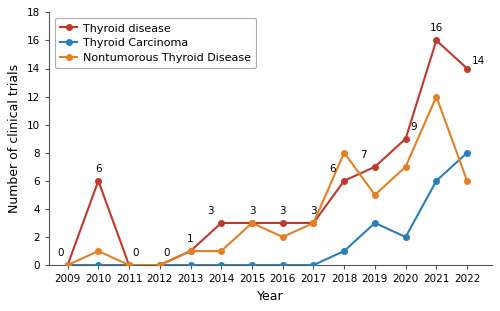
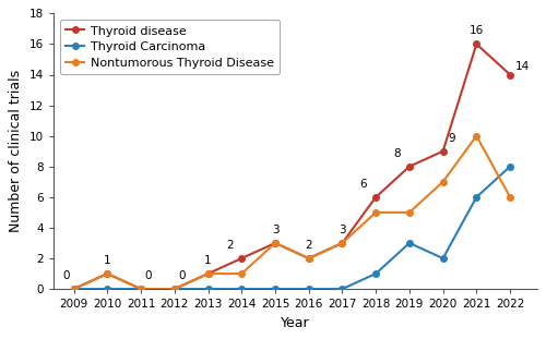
Thyroid disease/2010: 6 -> 1
Thyroid disease/2014: 3 -> 2
Thyroid disease/2016: 3 -> 2
Nontumorous Thyroid Disease/2018: 8 -> 5
Thyroid disease/2019: 7 -> 8
Nontumorous Thyroid Disease/2021: 12 -> 10
